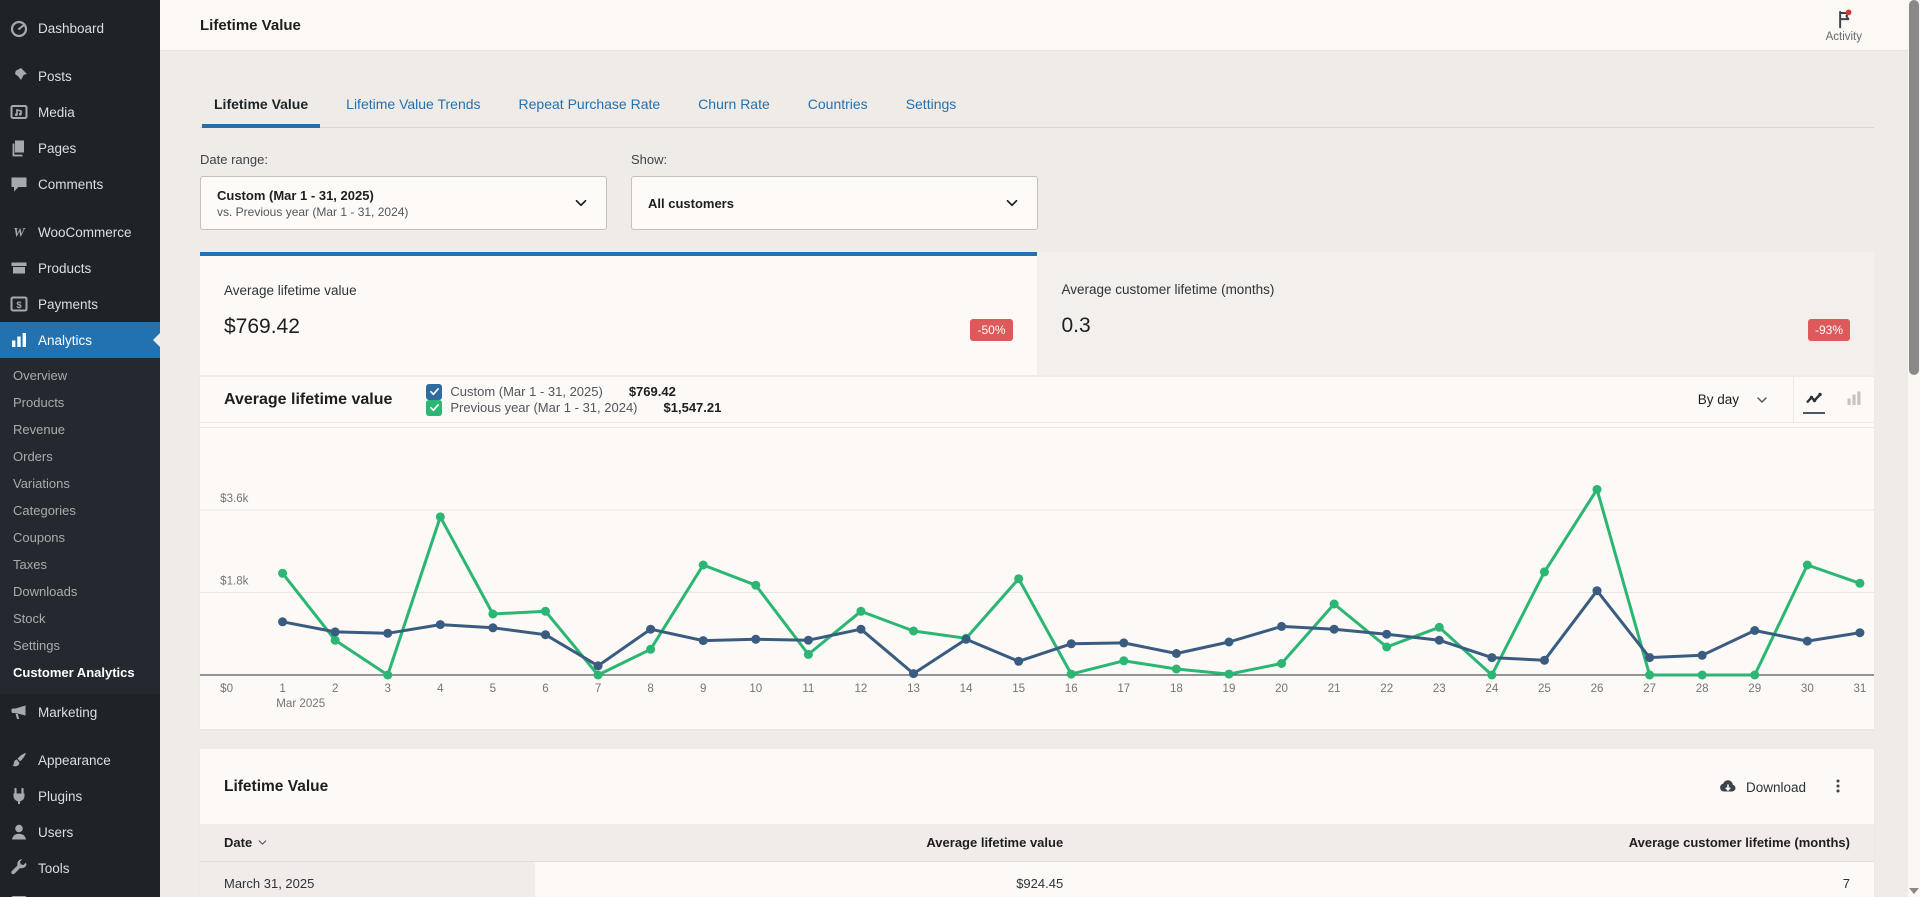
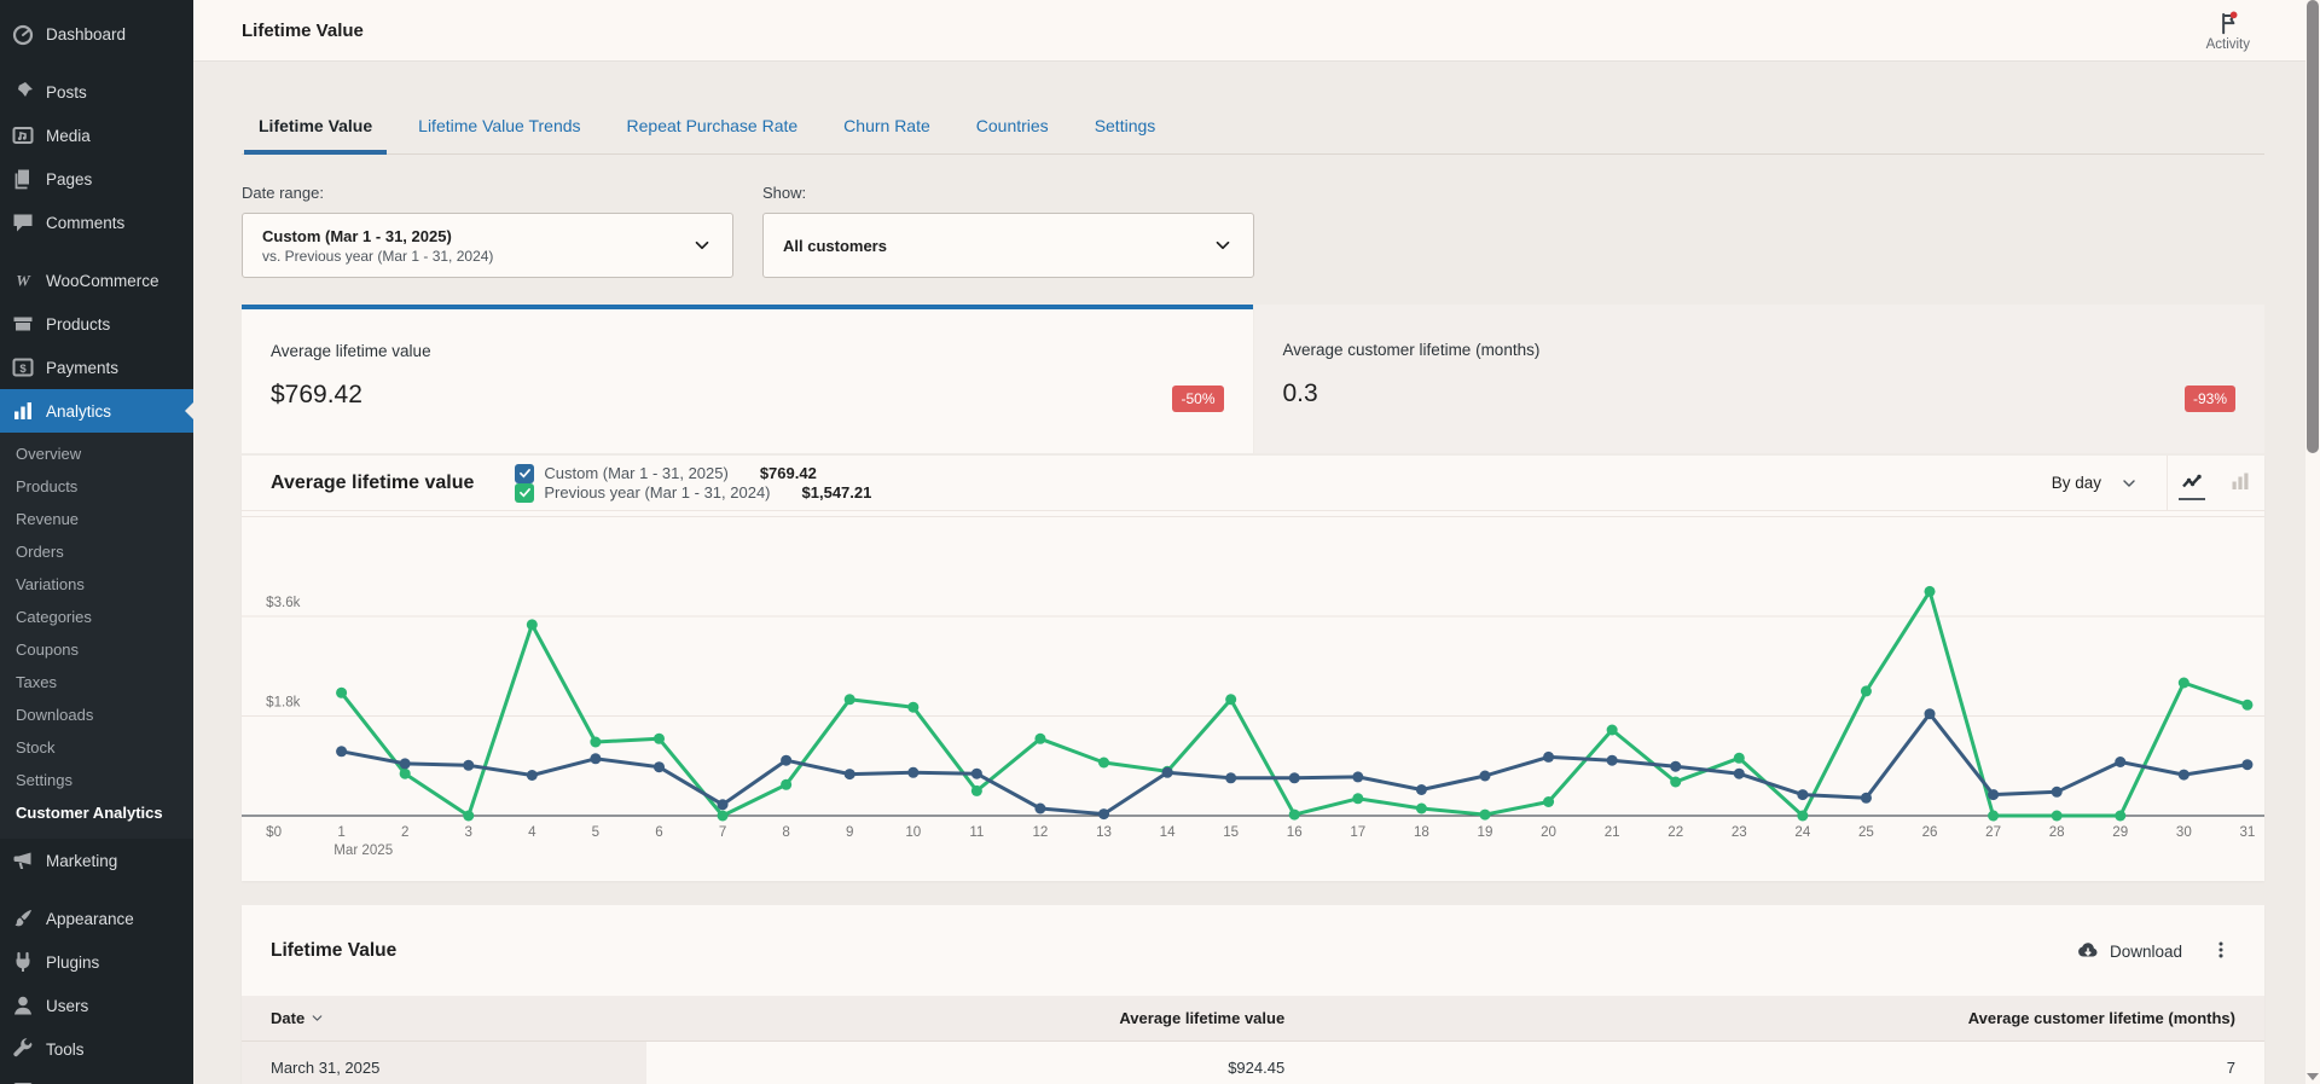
Custom (Mar 1 - 31, 2025)/4: $1.1k -> $0.7k
Previous year (Mar 1 - 31, 2024)/9: $2.4k -> $2.1k
Custom (Mar 1 - 31, 2025)/12: $1.0k -> $0.1k
Custom (Mar 1 - 31, 2025)/15: $0.3k -> $0.7k
